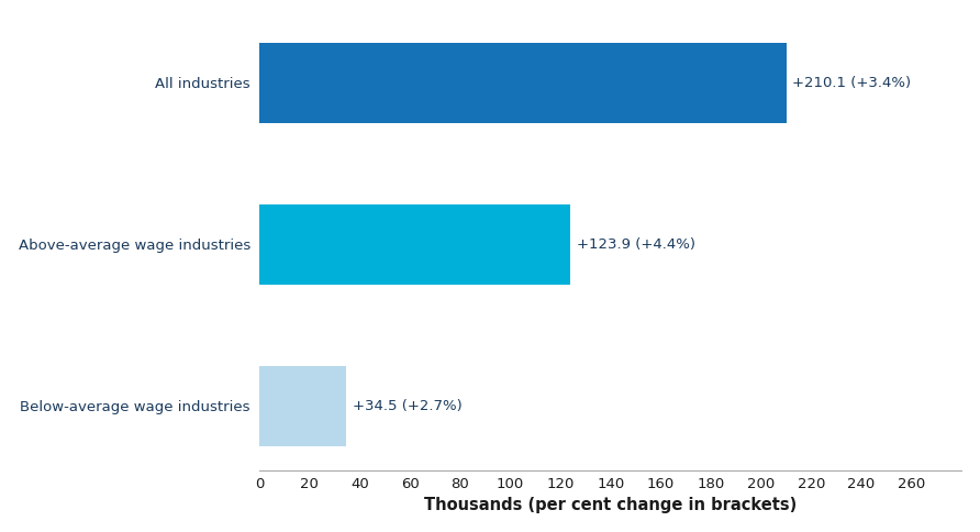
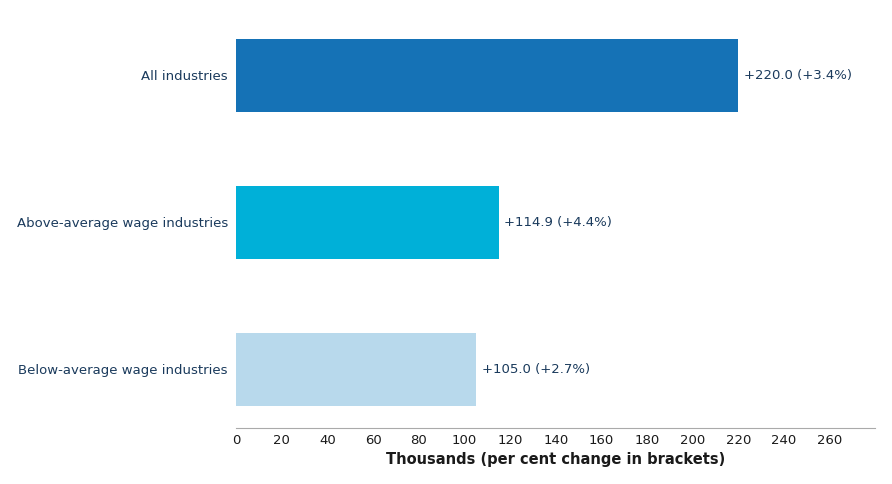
All industries: +210.1 -> +220.0
Above-average wage industries: +123.9 -> +114.9
Below-average wage industries: +34.5 -> +105.0
